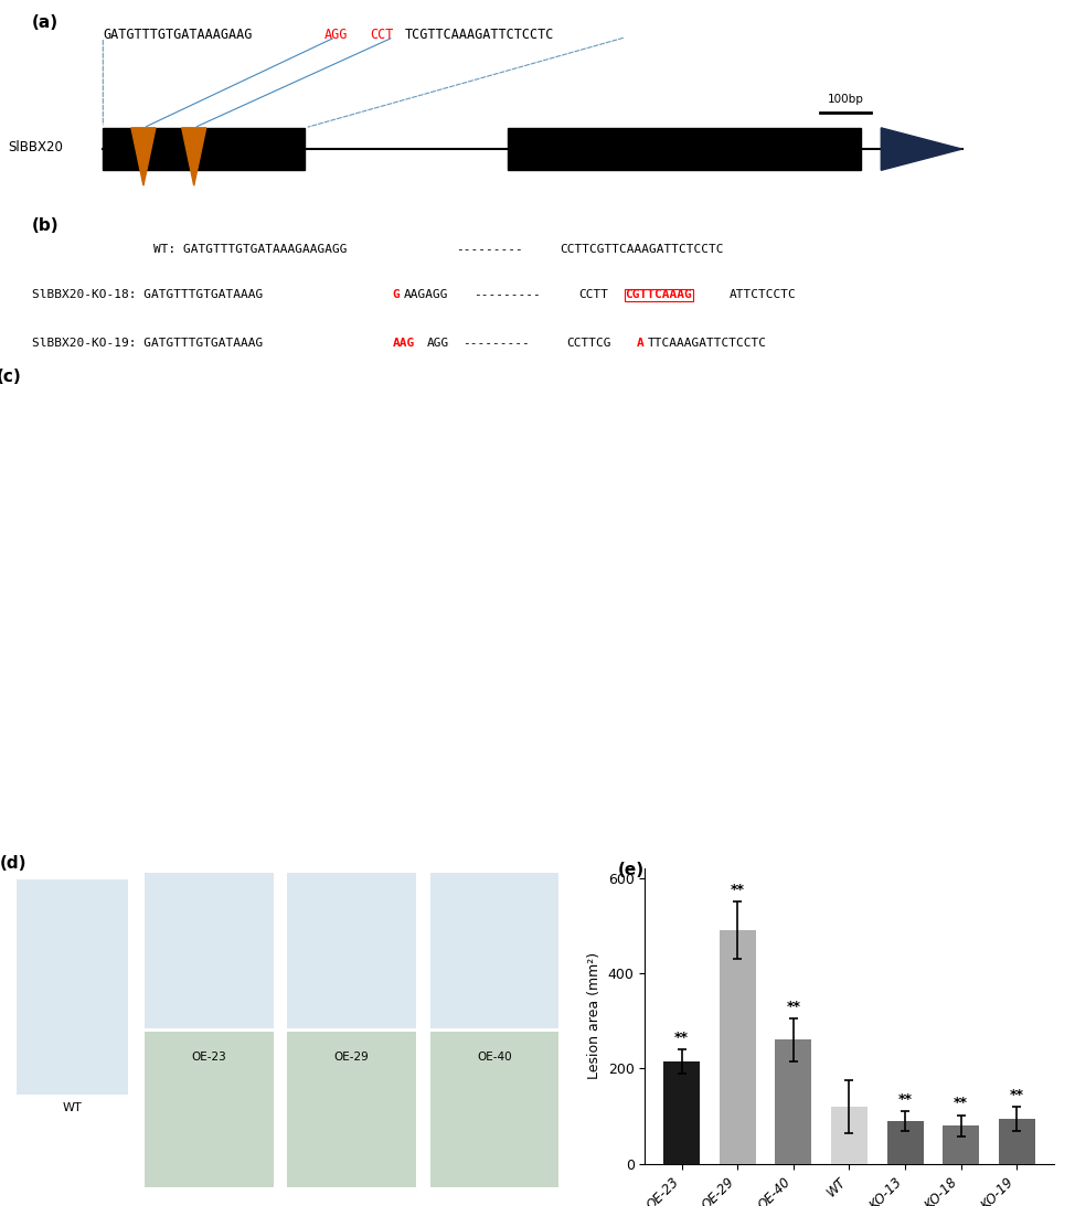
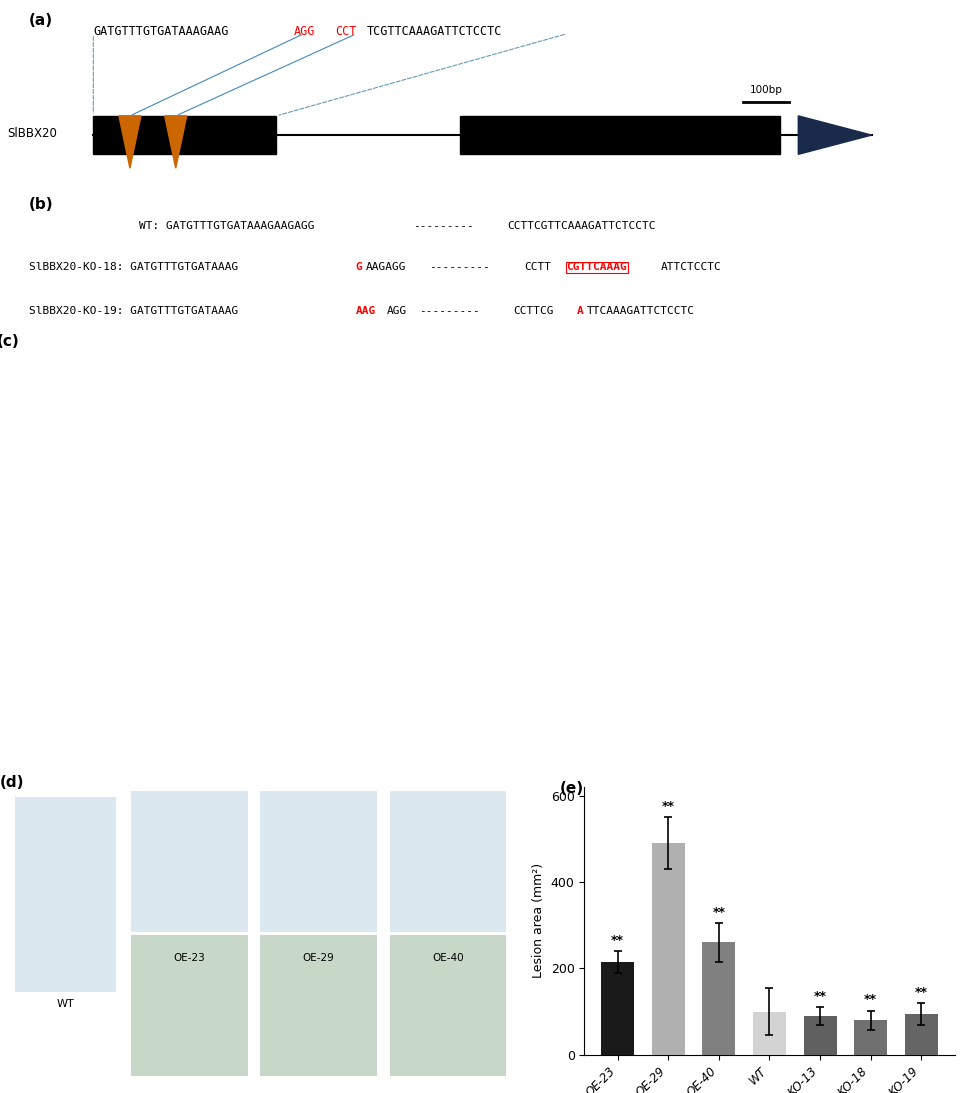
WT: 120 -> 100
